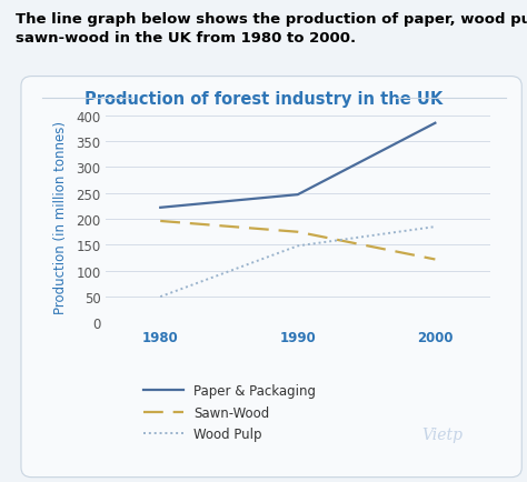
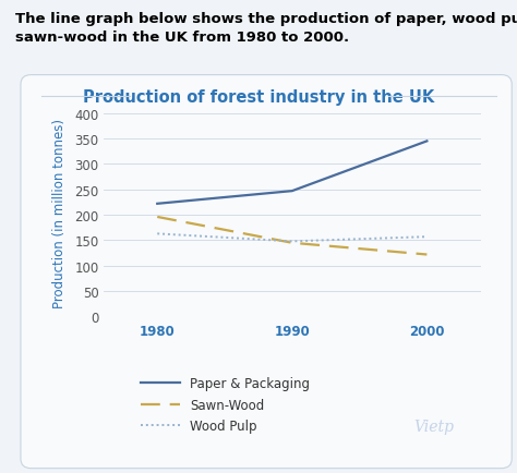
Wood Pulp/1980: 50 -> 163
Sawn-Wood/1990: 175 -> 145
Paper & Packaging/2000: 385 -> 345
Wood Pulp/2000: 185 -> 157
